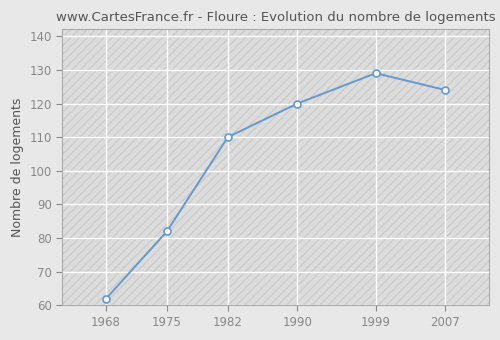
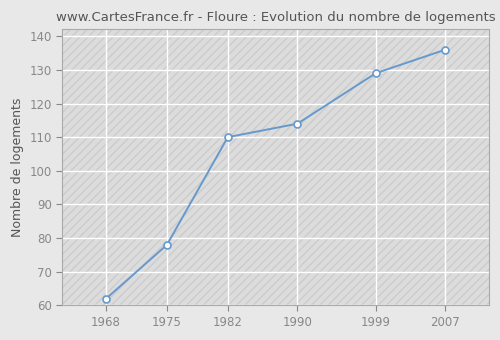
1975: 82 -> 78
1990: 120 -> 114
2007: 124 -> 136
